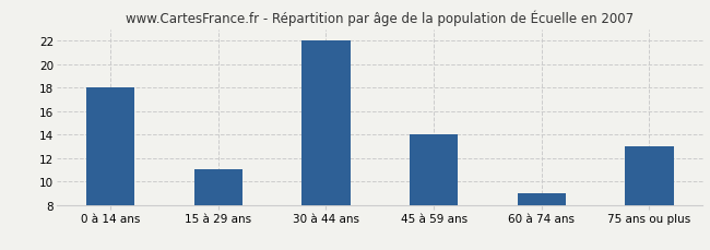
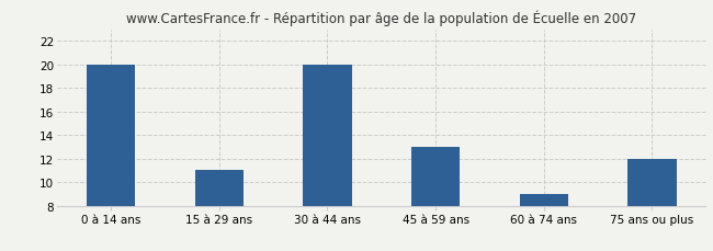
0 à 14 ans: 18 -> 20
30 à 44 ans: 22 -> 20
45 à 59 ans: 14 -> 13
75 ans ou plus: 13 -> 12
